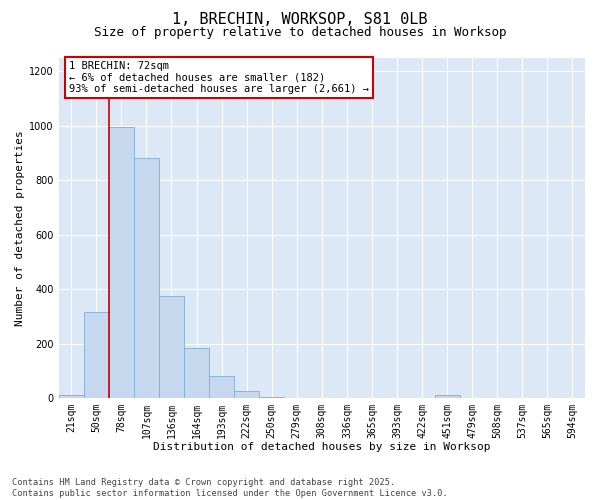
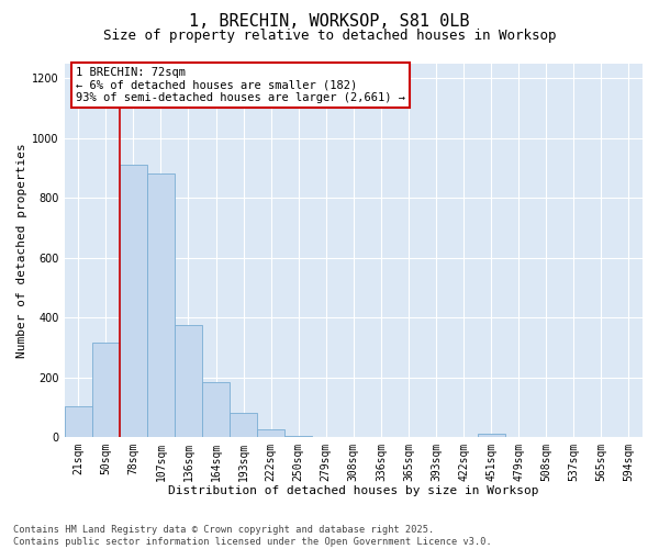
21sqm: 10 -> 105
78sqm: 995 -> 910
